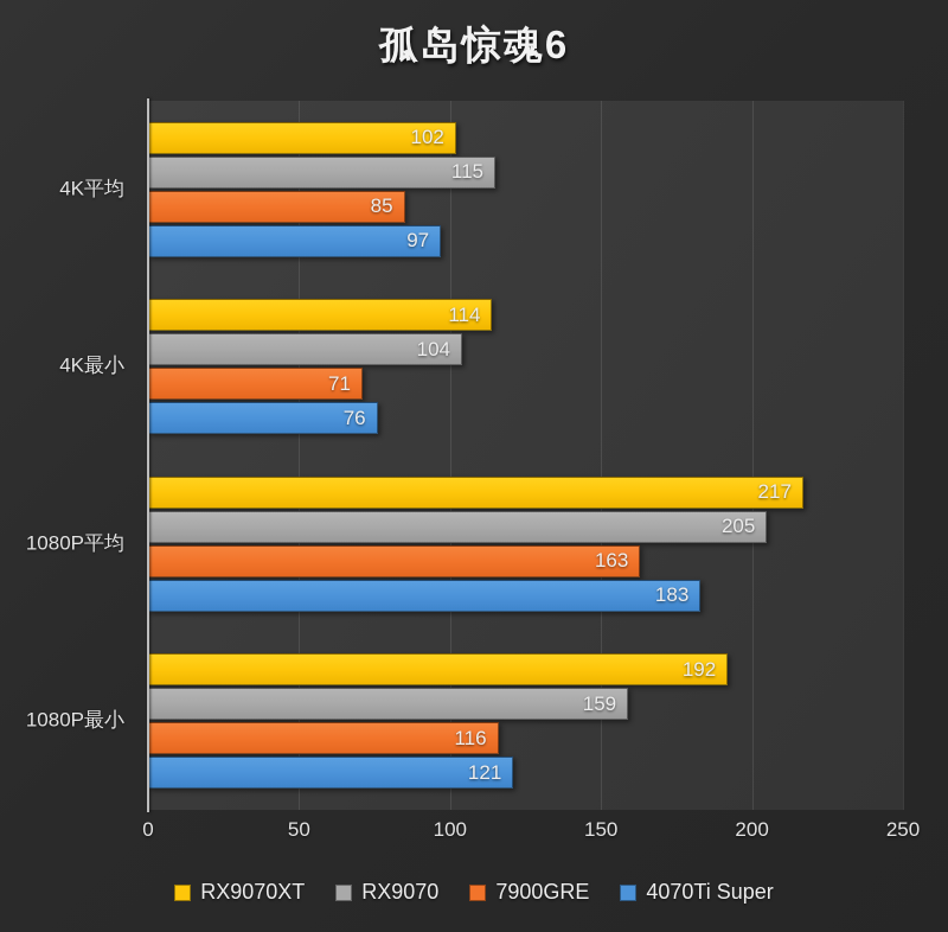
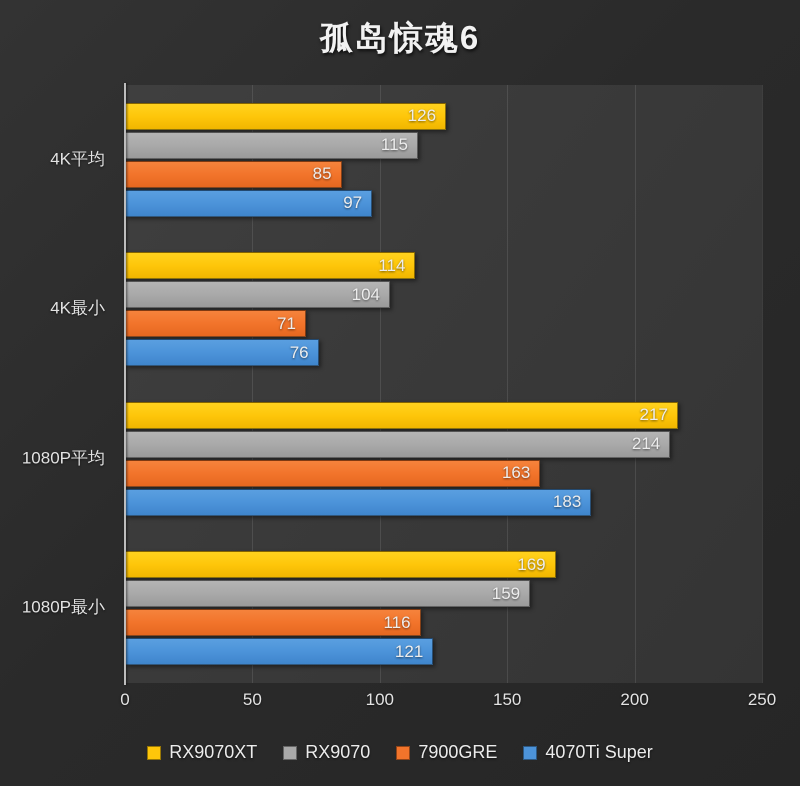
RX9070XT/4K平均: 102 -> 126
RX9070/1080P平均: 205 -> 214
RX9070XT/1080P最小: 192 -> 169
